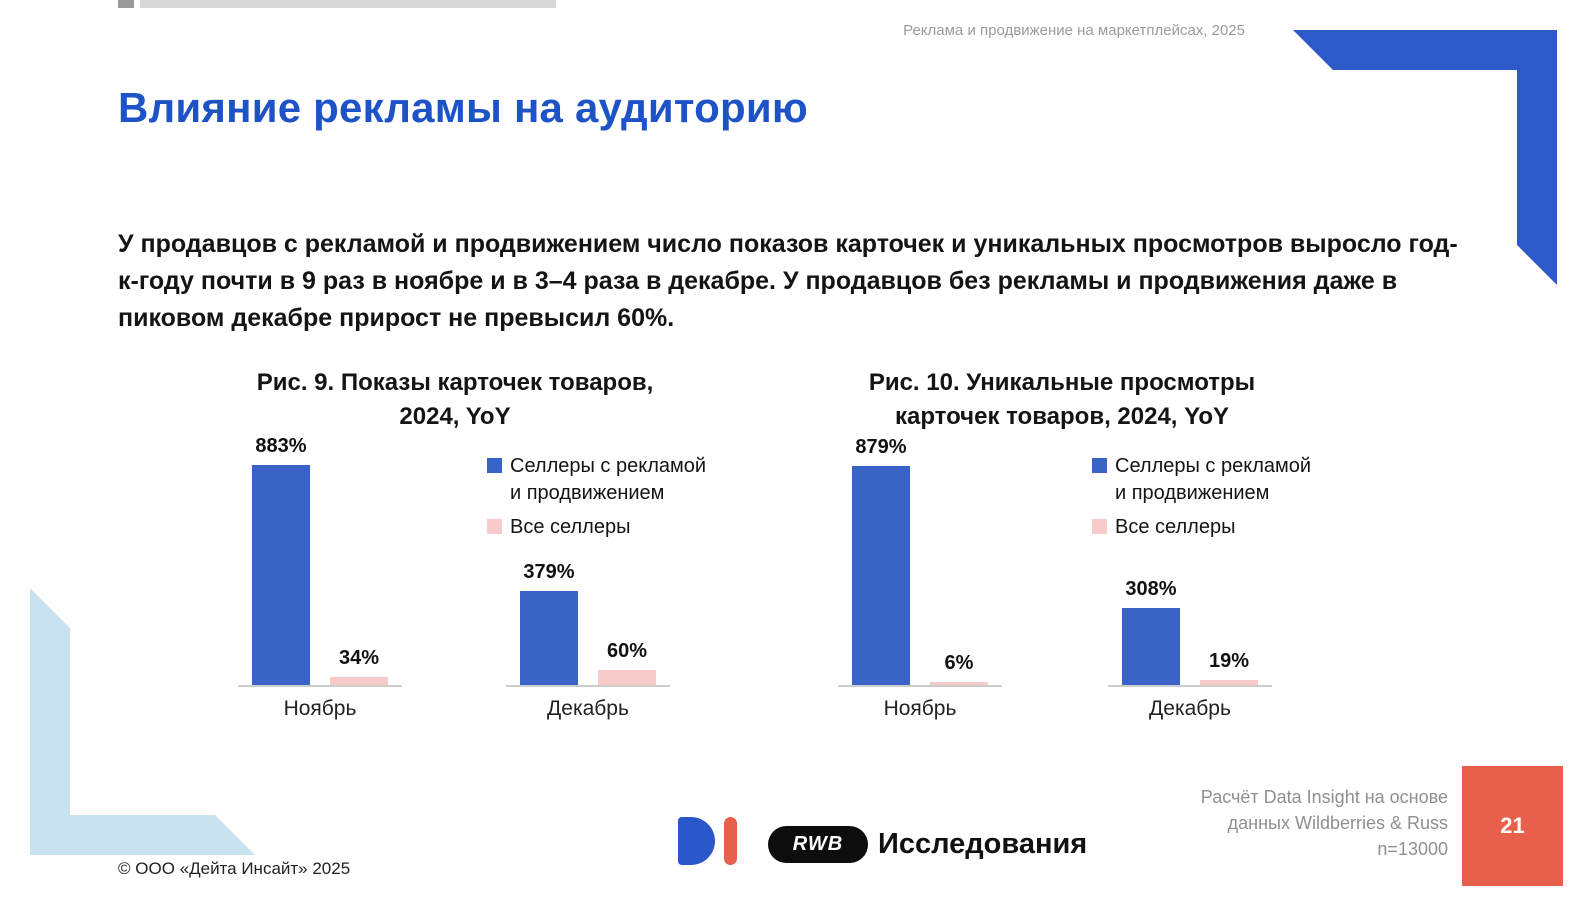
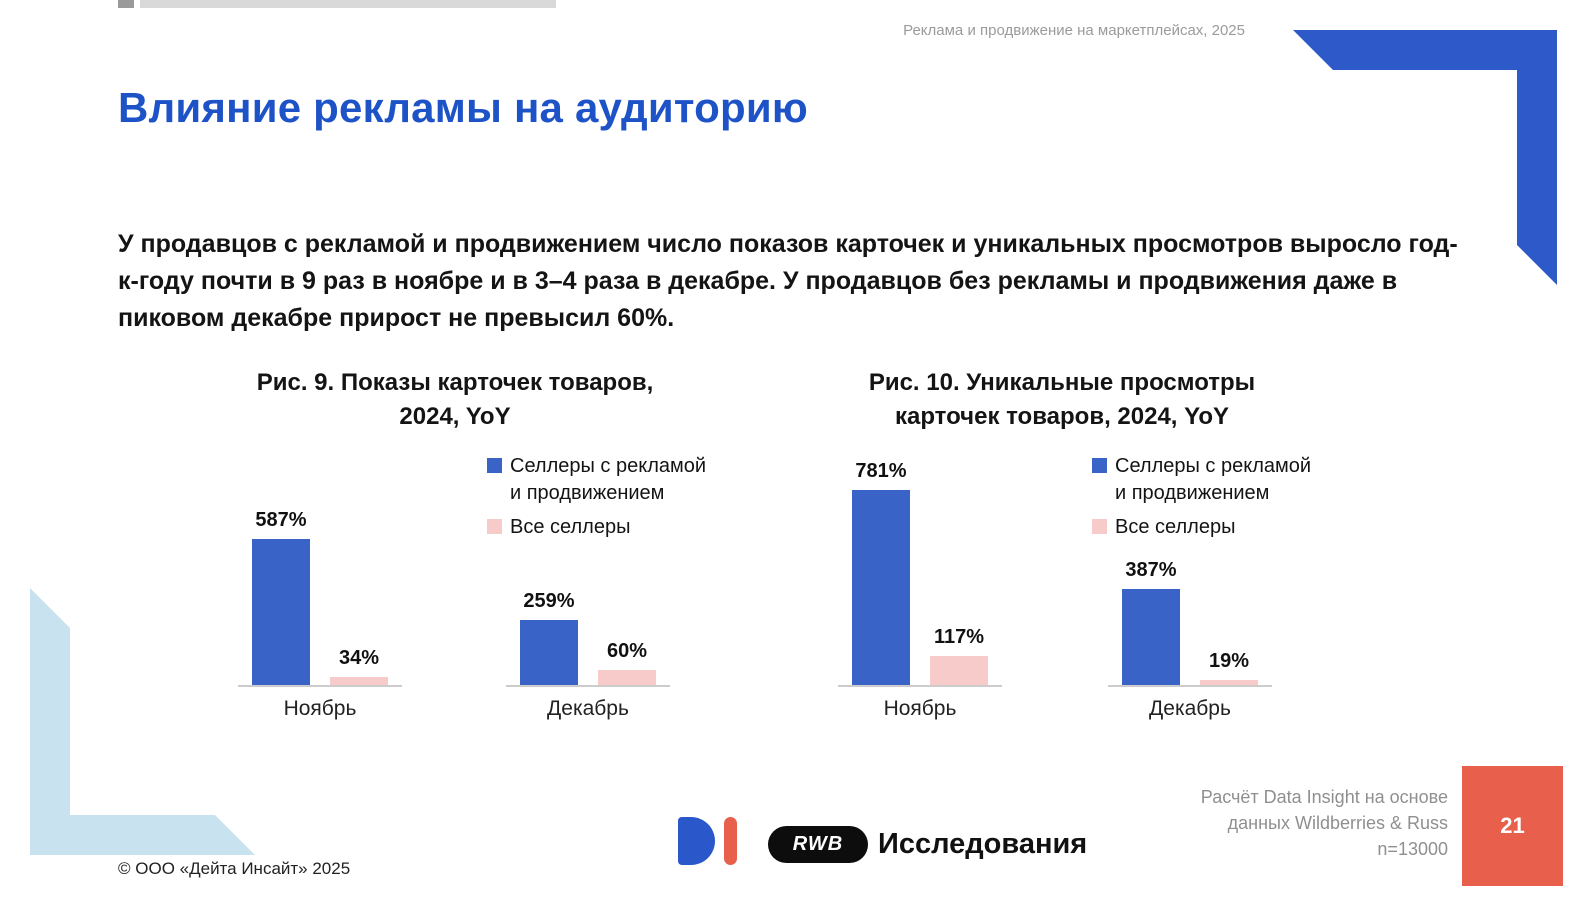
Рис. 9. Показы карточек товаров, 2024, YoY/Селлеры с рекламой и продвижением/Ноябрь: 883% -> 587%
Рис. 9. Показы карточек товаров, 2024, YoY/Селлеры с рекламой и продвижением/Декабрь: 379% -> 259%
Рис. 10. Уникальные просмотры карточек товаров, 2024, YoY/Селлеры с рекламой и продвижением/Ноябрь: 879% -> 781%
Рис. 10. Уникальные просмотры карточек товаров, 2024, YoY/Все селлеры/Ноябрь: 6% -> 117%
Рис. 10. Уникальные просмотры карточек товаров, 2024, YoY/Селлеры с рекламой и продвижением/Декабрь: 308% -> 387%
